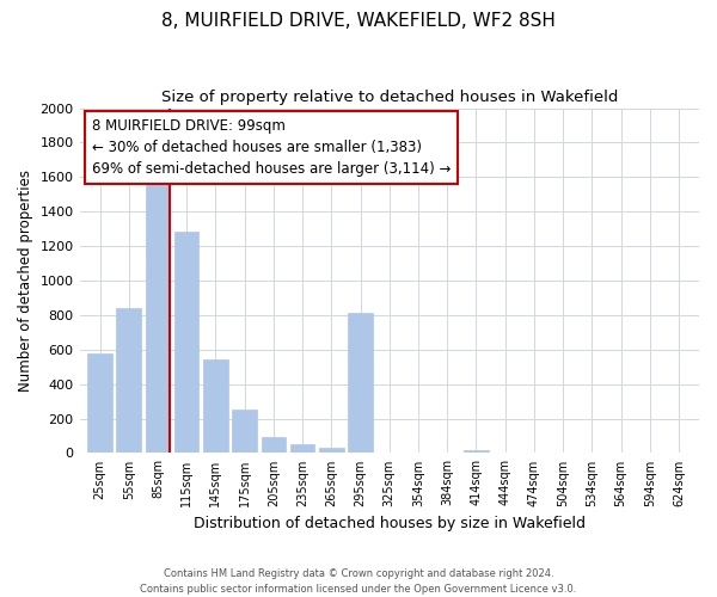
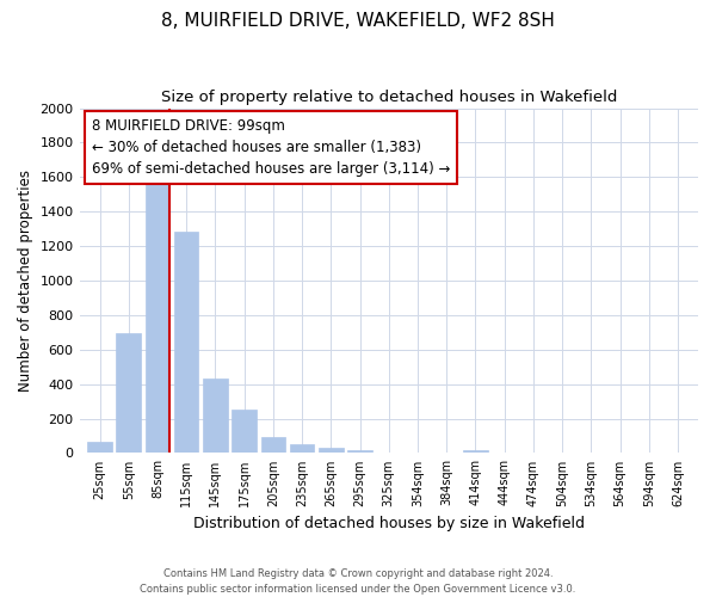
25sqm: 580 -> 60
55sqm: 840 -> 700
145sqm: 540 -> 440
295sqm: 810 -> 20
